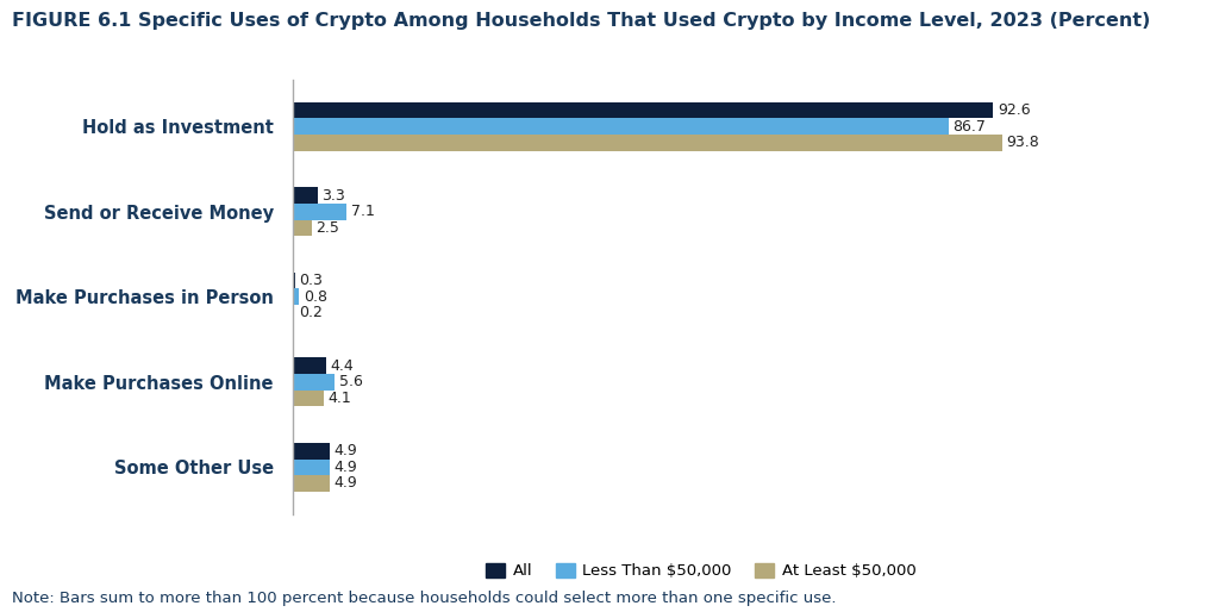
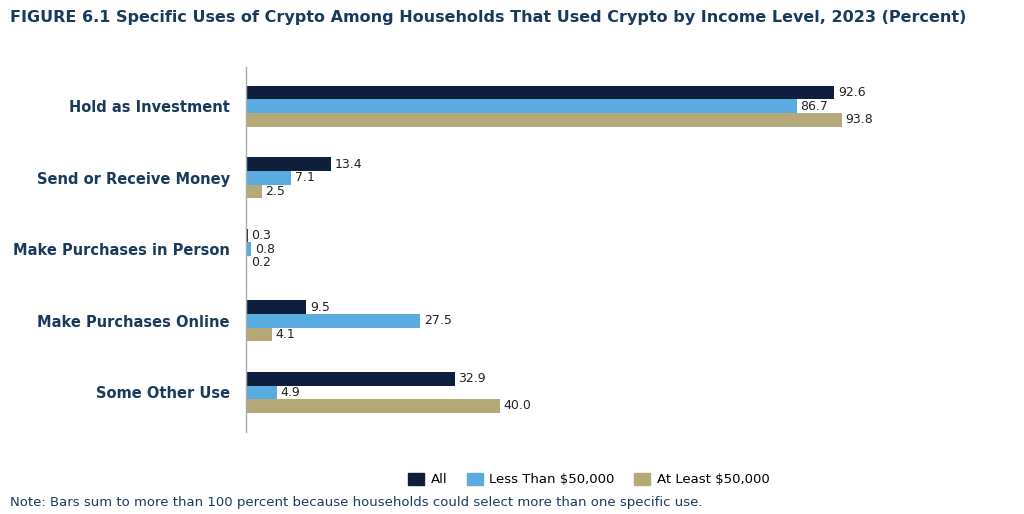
All/Send or Receive Money: 3.3 -> 13.4
All/Make Purchases Online: 4.4 -> 9.5
Less Than $50,000/Make Purchases Online: 5.6 -> 27.5
All/Some Other Use: 4.9 -> 32.9
At Least $50,000/Some Other Use: 4.9 -> 40.0
